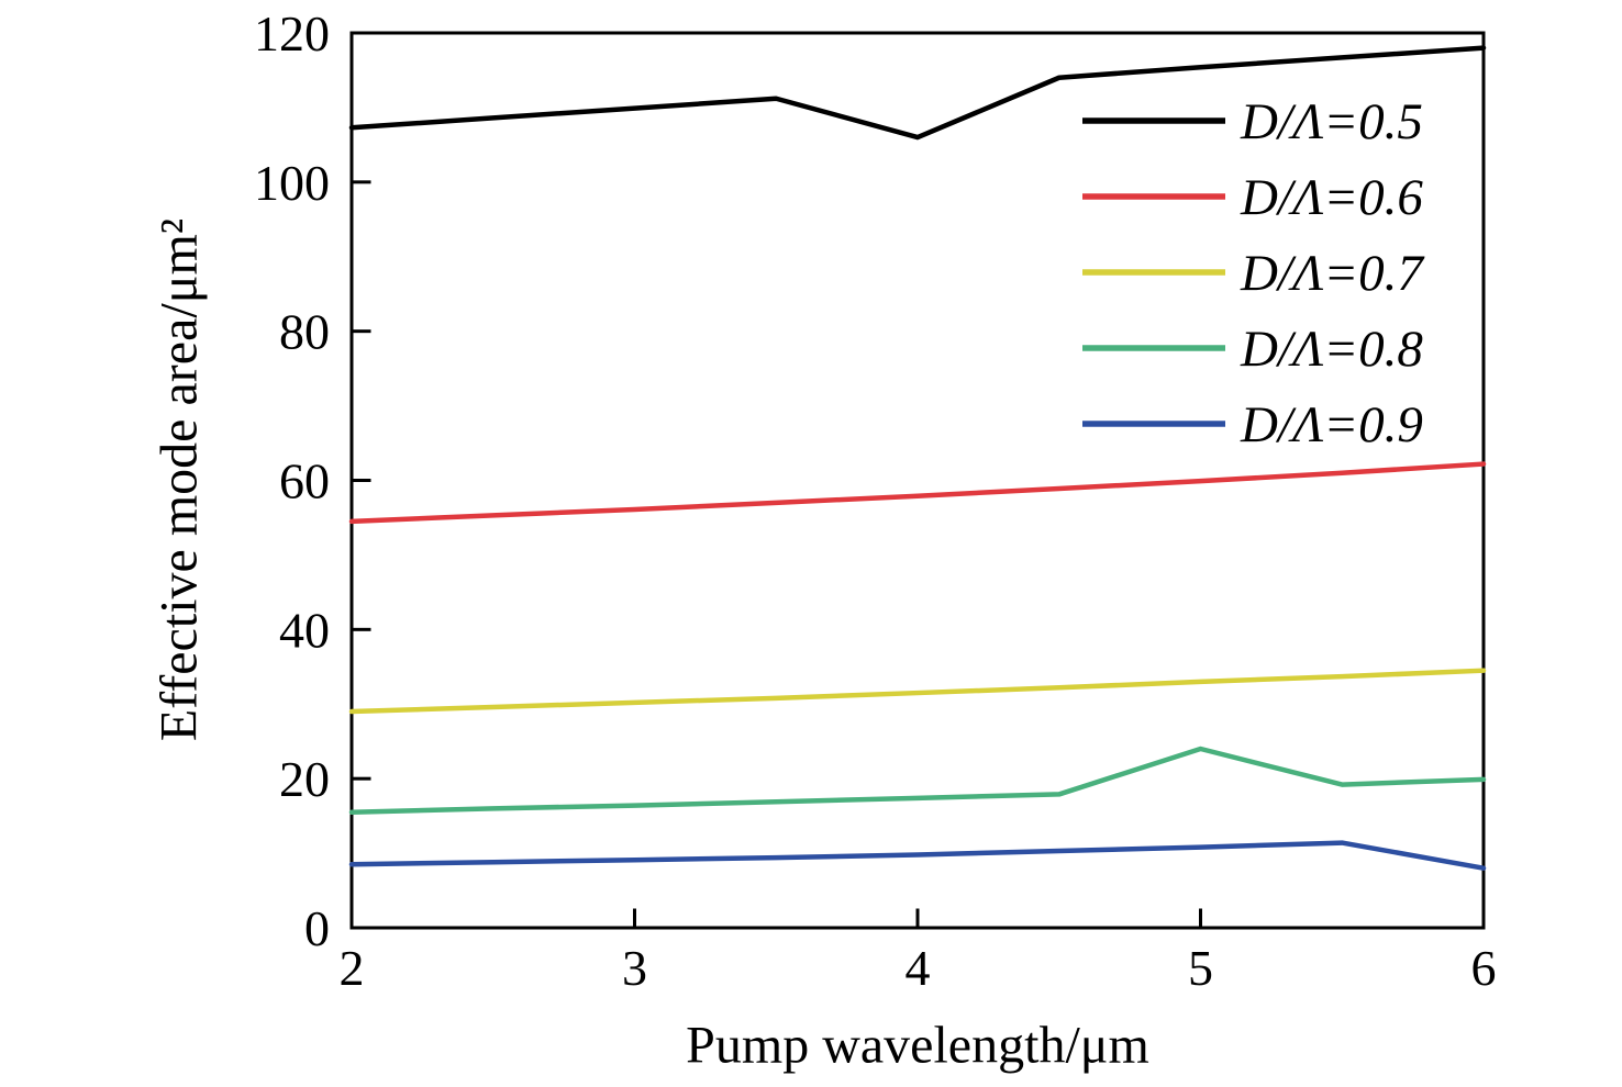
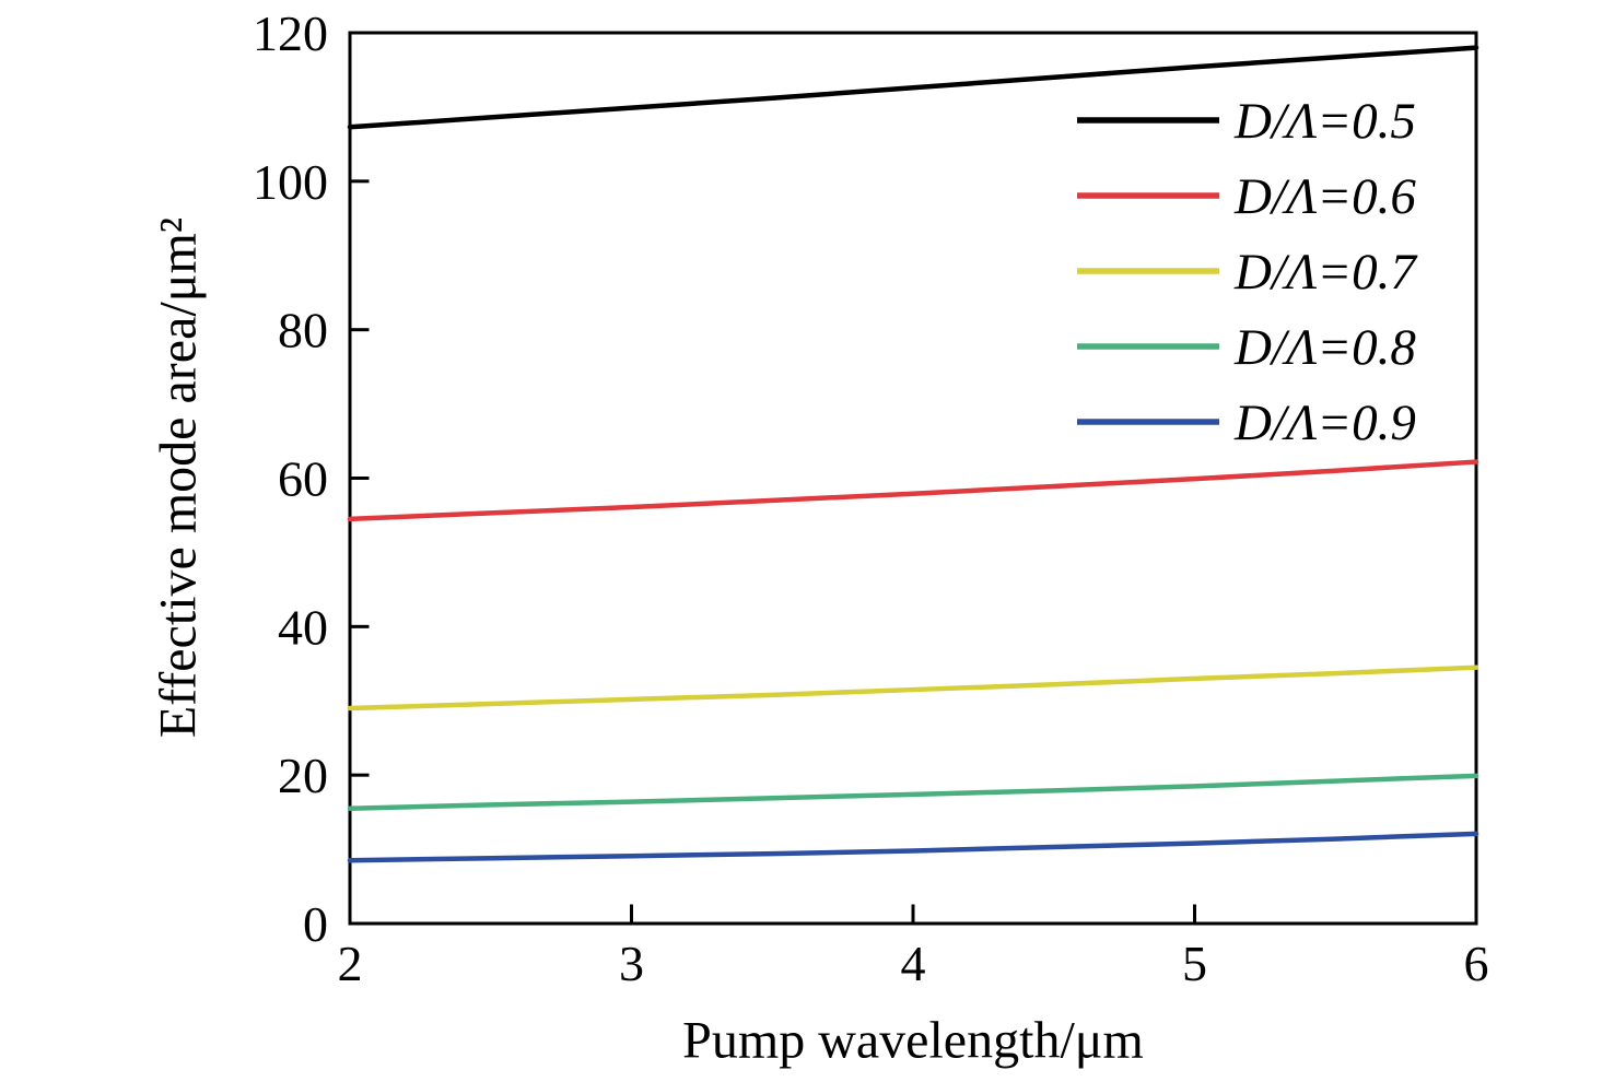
D/Λ=0.5/4: 106 -> 113
D/Λ=0.8/5: 24 -> 18
D/Λ=0.9/6: 8 -> 12
